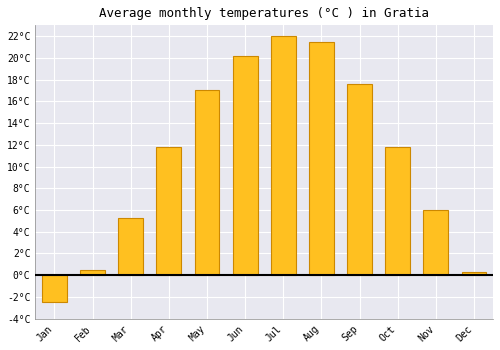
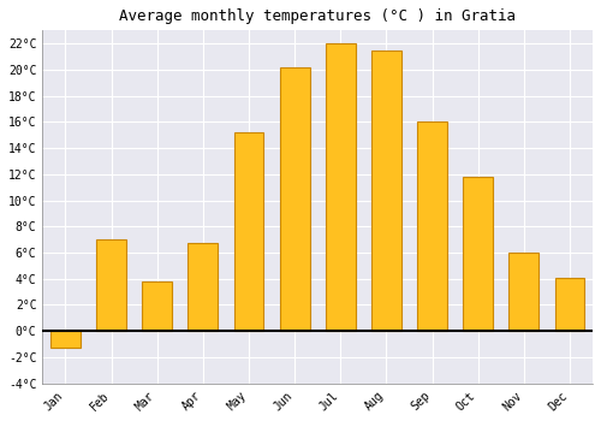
Jan: -2.5°C -> -1.3°C
Feb: 0.5°C -> 7.0°C
Mar: 5.3°C -> 3.8°C
Apr: 11.8°C -> 6.7°C
May: 17.0°C -> 15.2°C
Sep: 17.6°C -> 16.0°C
Dec: 0.3°C -> 4.1°C
